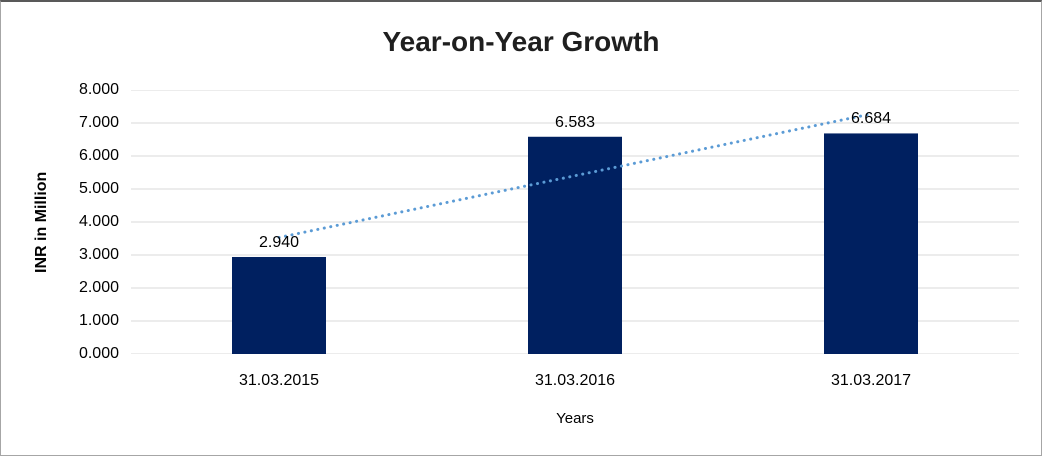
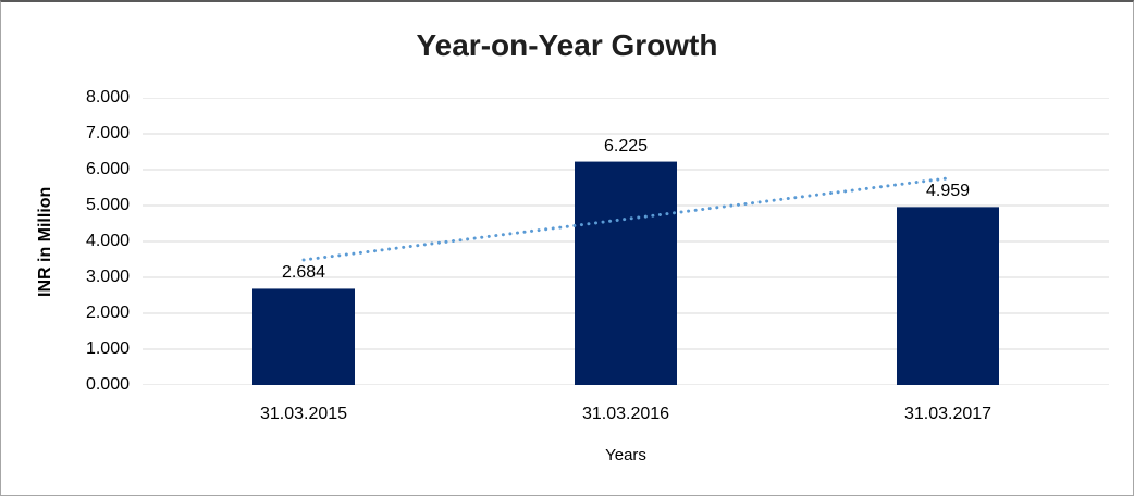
31.03.2015: 2.940 -> 2.684
31.03.2016: 6.583 -> 6.225
31.03.2017: 6.684 -> 4.959
